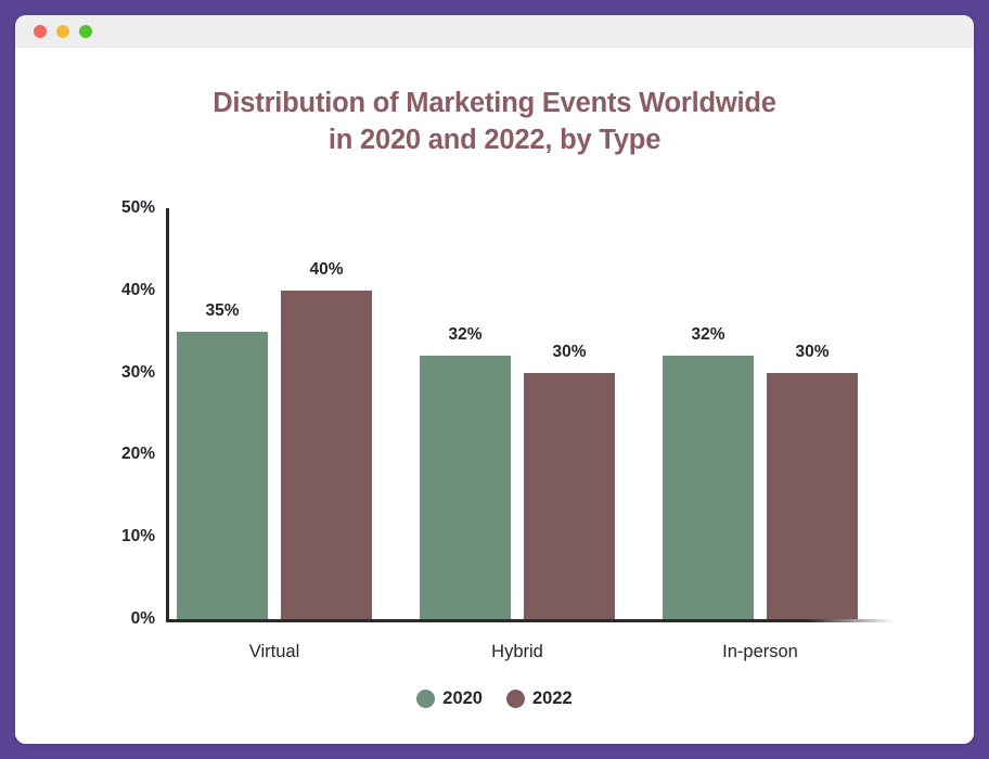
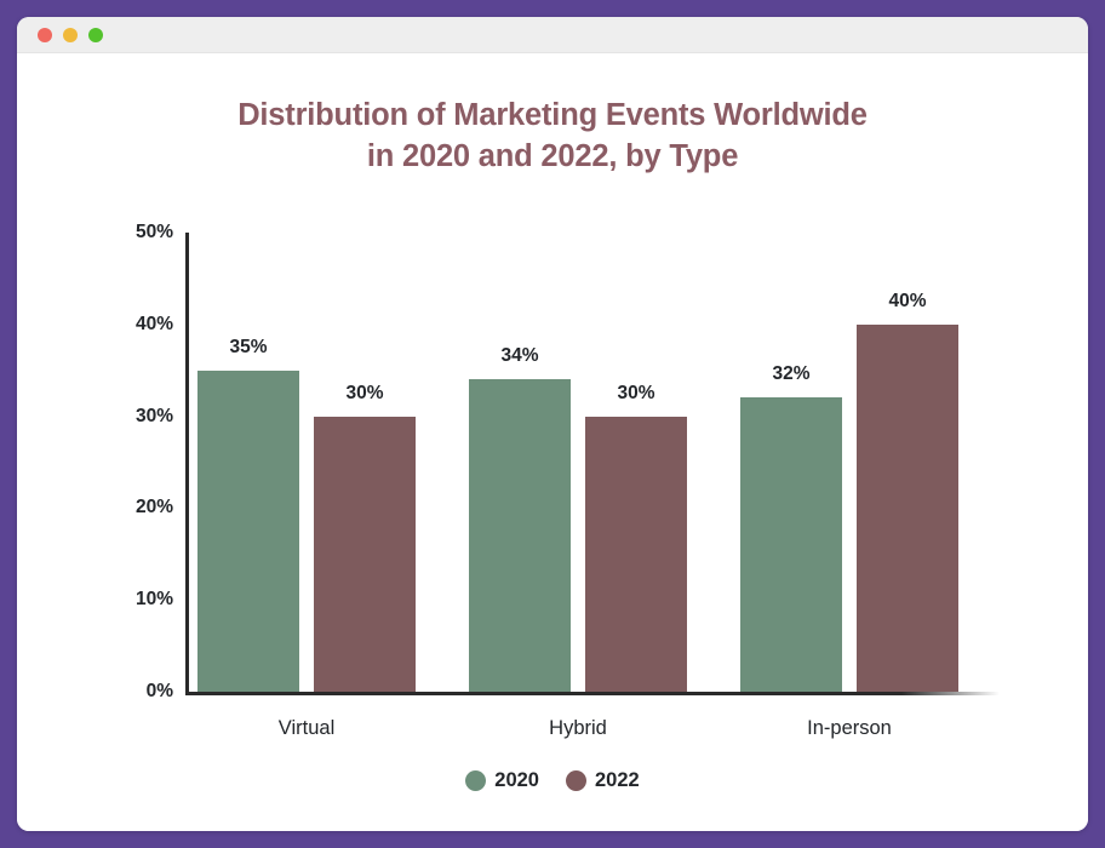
2022/Virtual: 40% -> 30%
2020/Hybrid: 32% -> 34%
2022/In-person: 30% -> 40%
